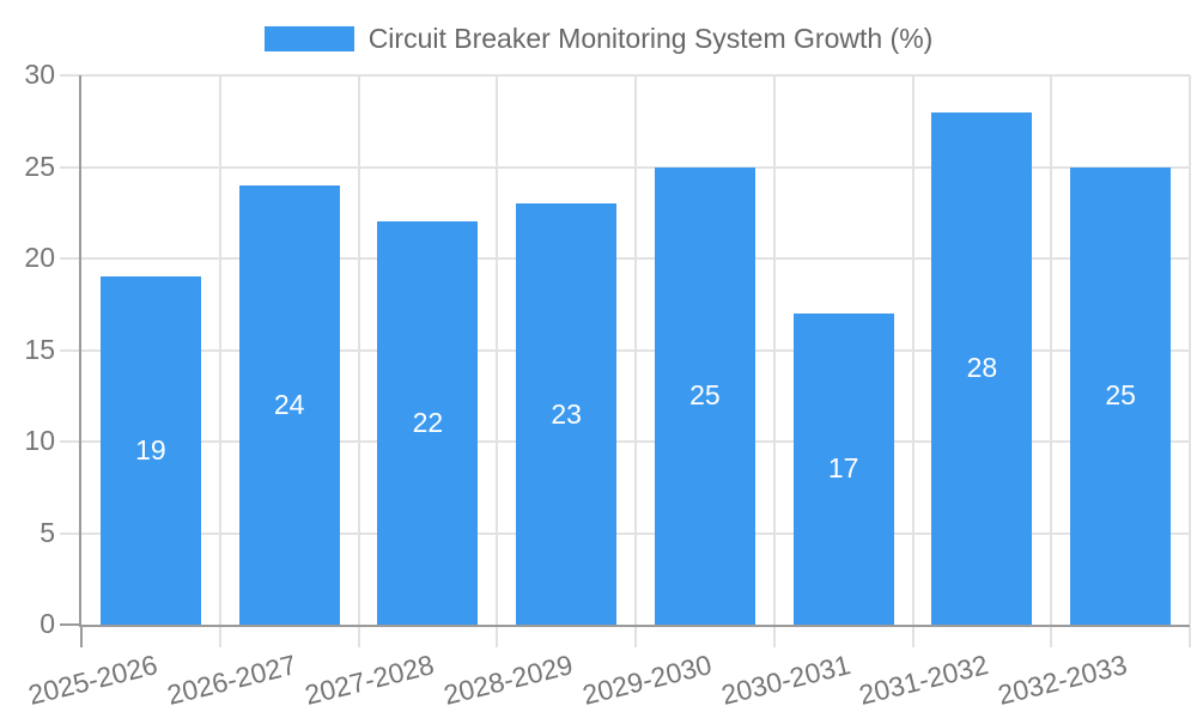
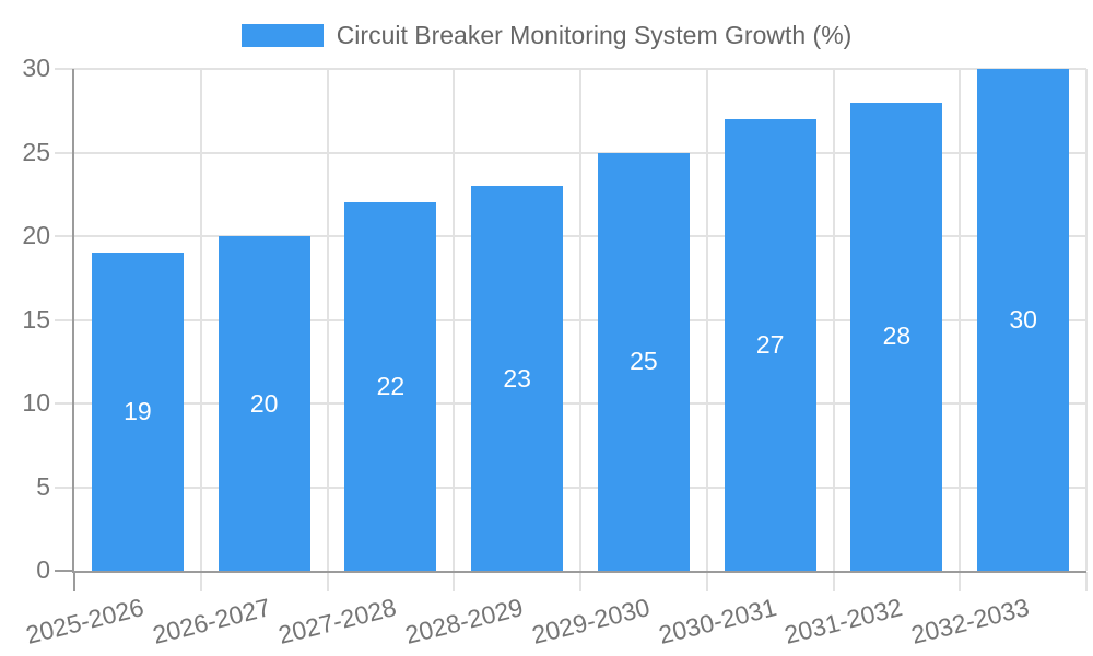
2026-2027: 24 -> 20
2030-2031: 17 -> 27
2032-2033: 25 -> 30
